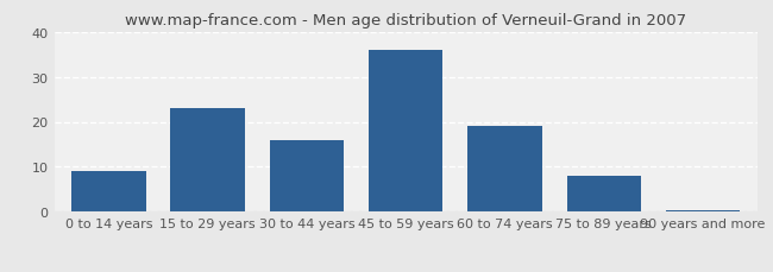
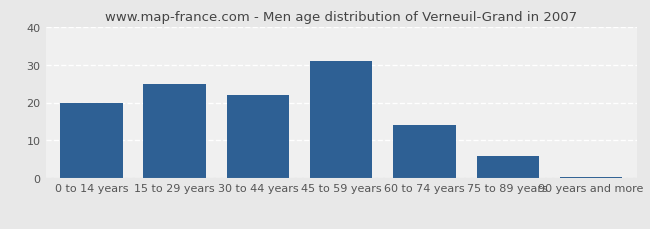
0 to 14 years: 9.0 -> 20.0
15 to 29 years: 23.0 -> 25.0
30 to 44 years: 16.0 -> 22.0
45 to 59 years: 36.0 -> 31.0
60 to 74 years: 19.0 -> 14.0
75 to 89 years: 8.0 -> 6.0
